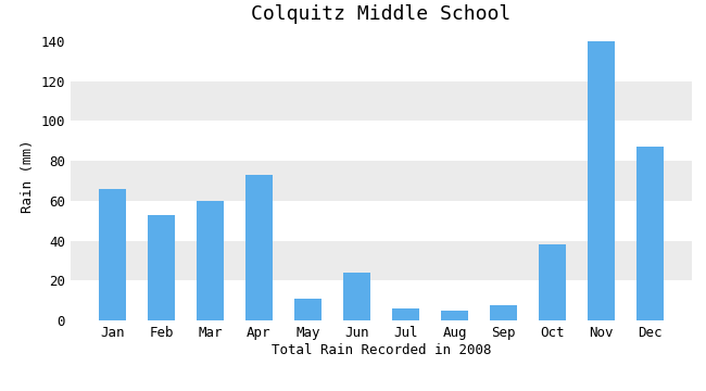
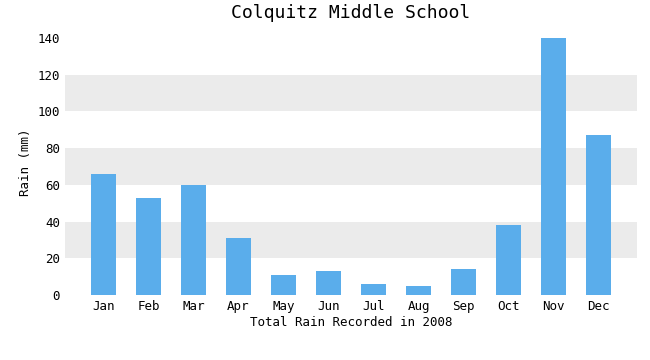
Apr: 73 -> 31
Jun: 24 -> 13
Sep: 8 -> 14
